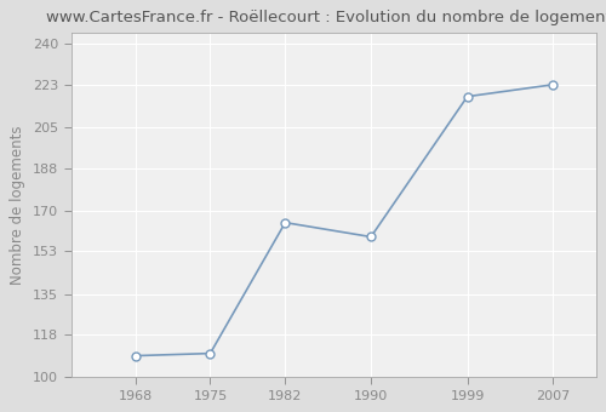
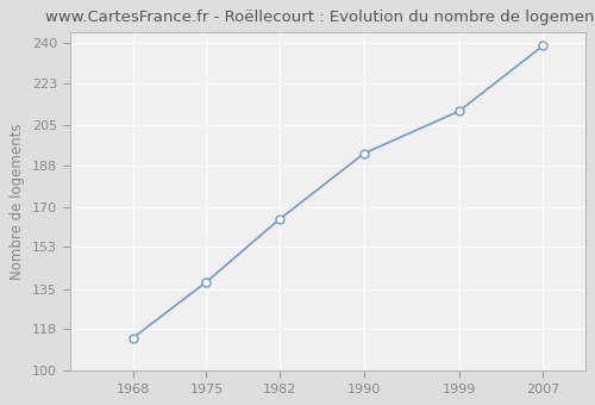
1968: 109 -> 114
1975: 110 -> 138
1990: 159 -> 193
1999: 218 -> 211
2007: 223 -> 239
